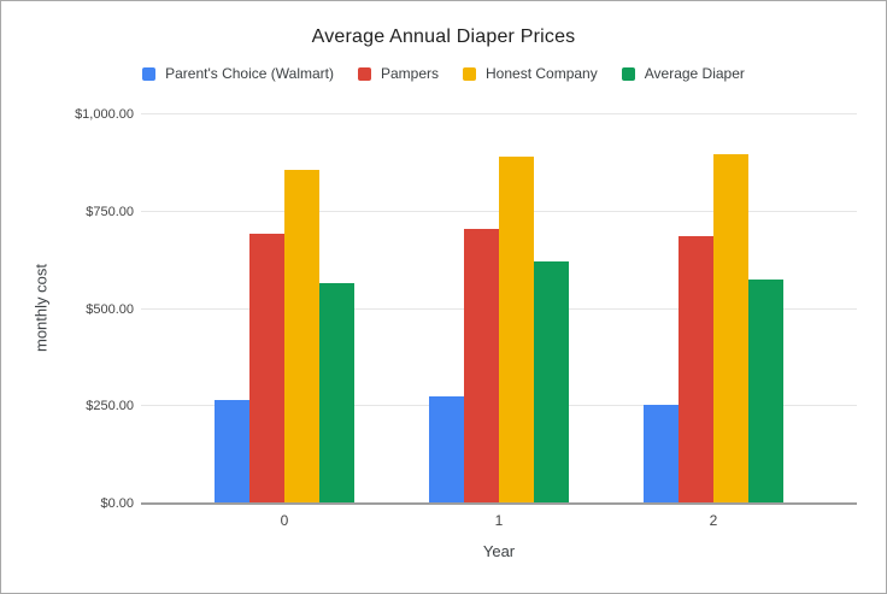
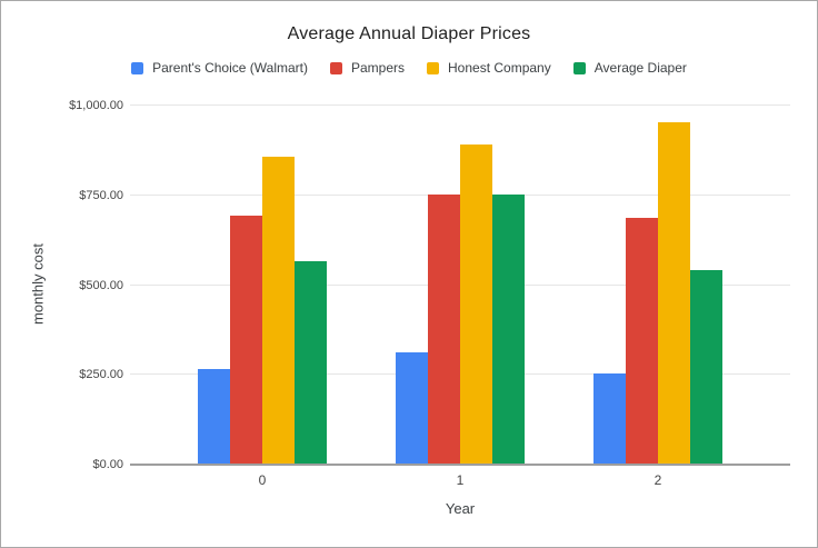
Parent's Choice (Walmart)/1: $270 -> $310
Pampers/1: $700 -> $750
Average Diaper/1: $620 -> $750
Honest Company/2: $900 -> $950
Average Diaper/2: $570 -> $540
